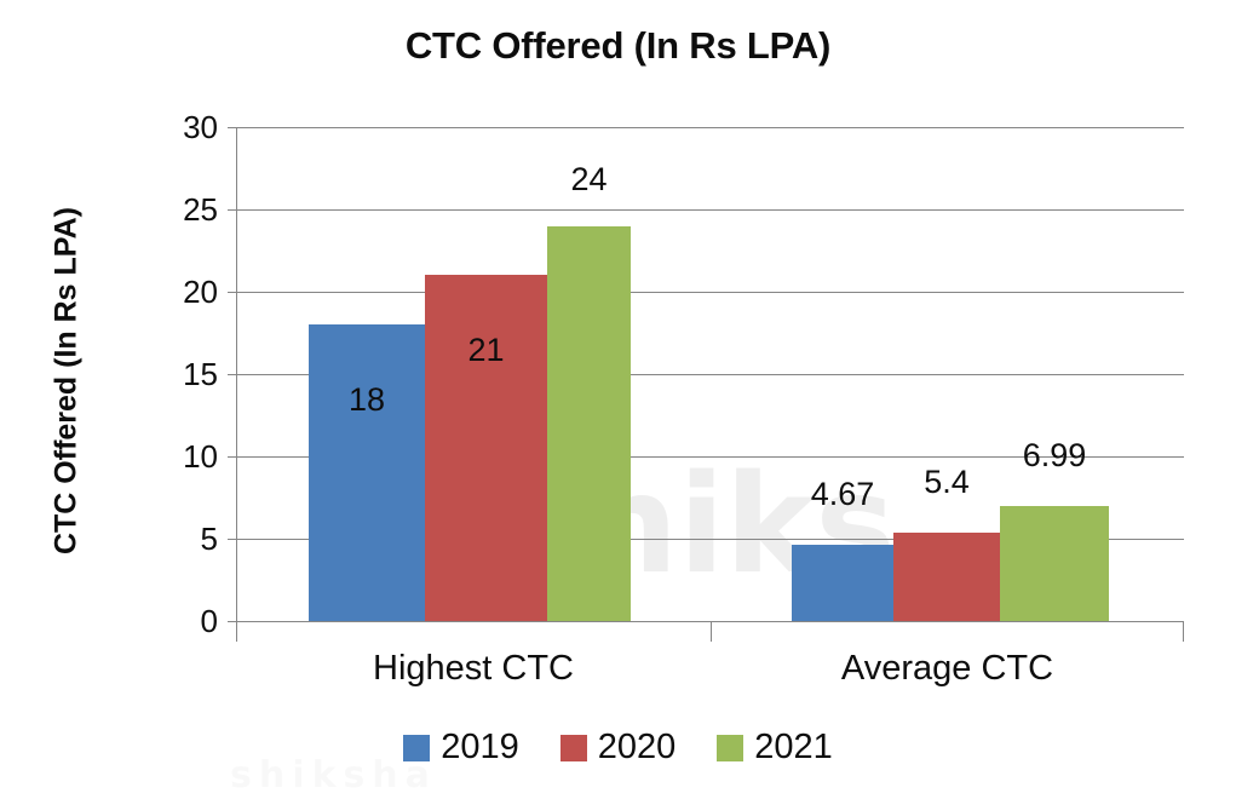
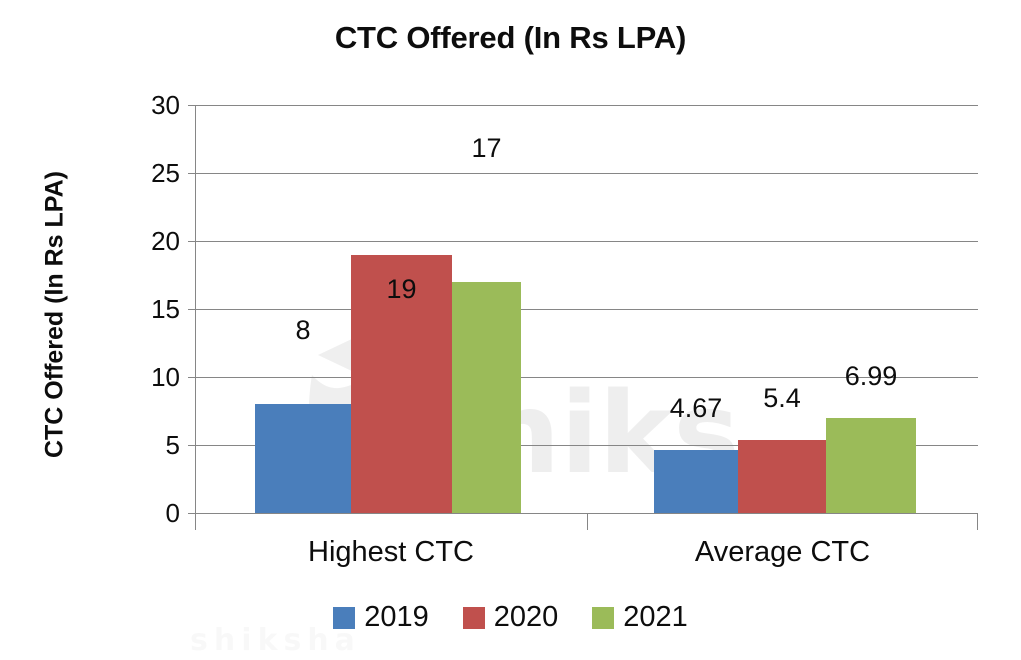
2019/Highest CTC: 18 -> 8
2020/Highest CTC: 21 -> 19
2021/Highest CTC: 24 -> 17
